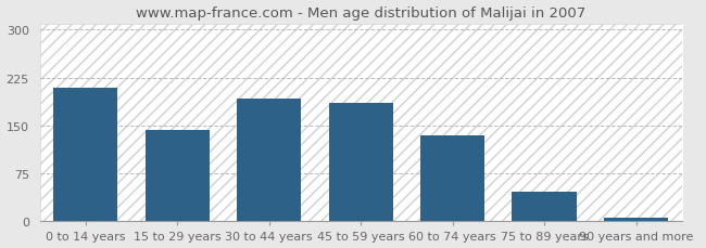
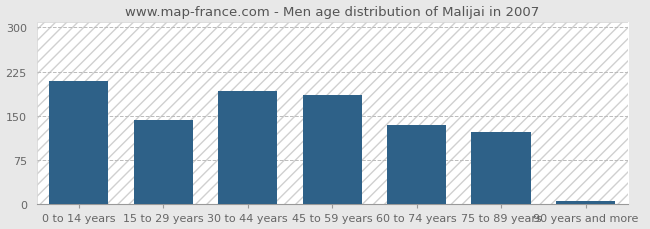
75 to 89 years: 47 -> 122
